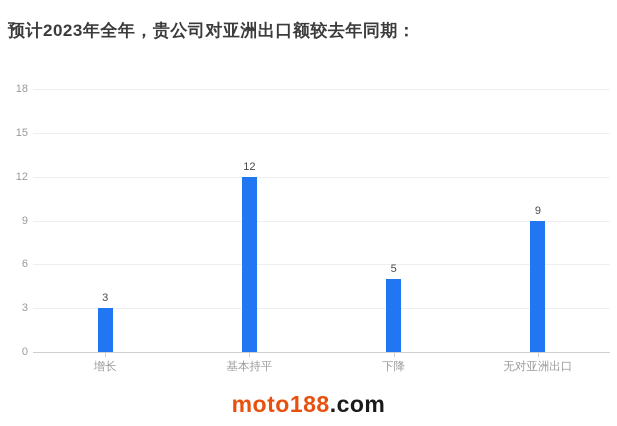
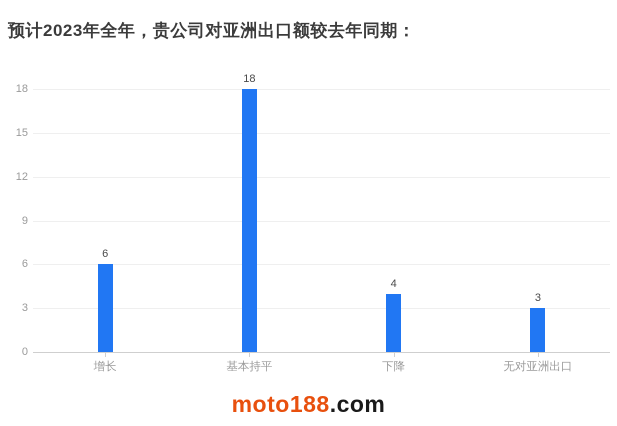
增长: 3 -> 6
基本持平: 12 -> 18
下降: 5 -> 4
无对亚洲出口: 9 -> 3
